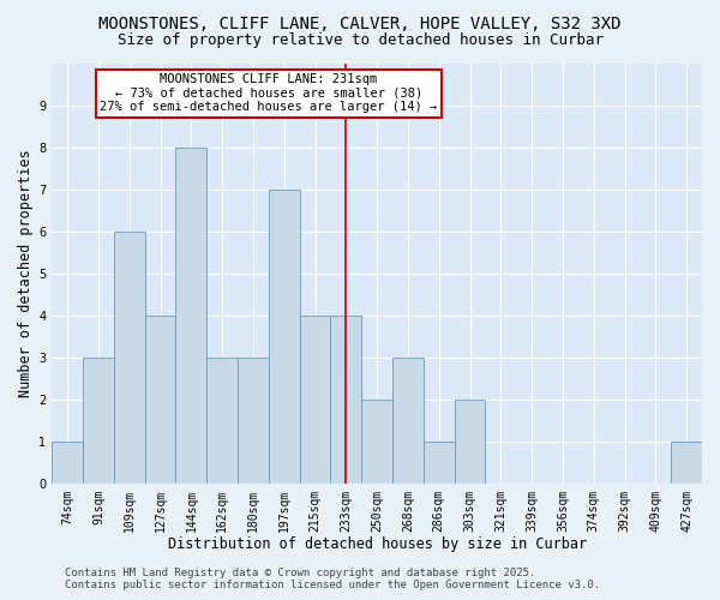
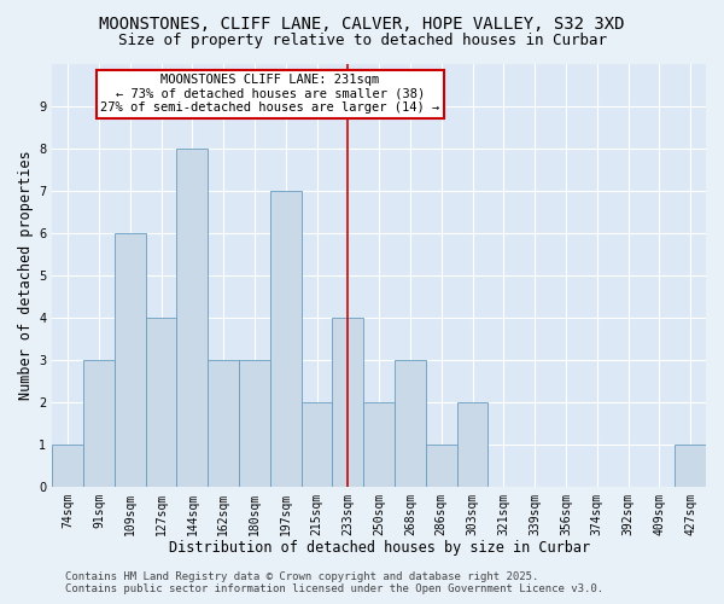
215sqm: 4 -> 2
